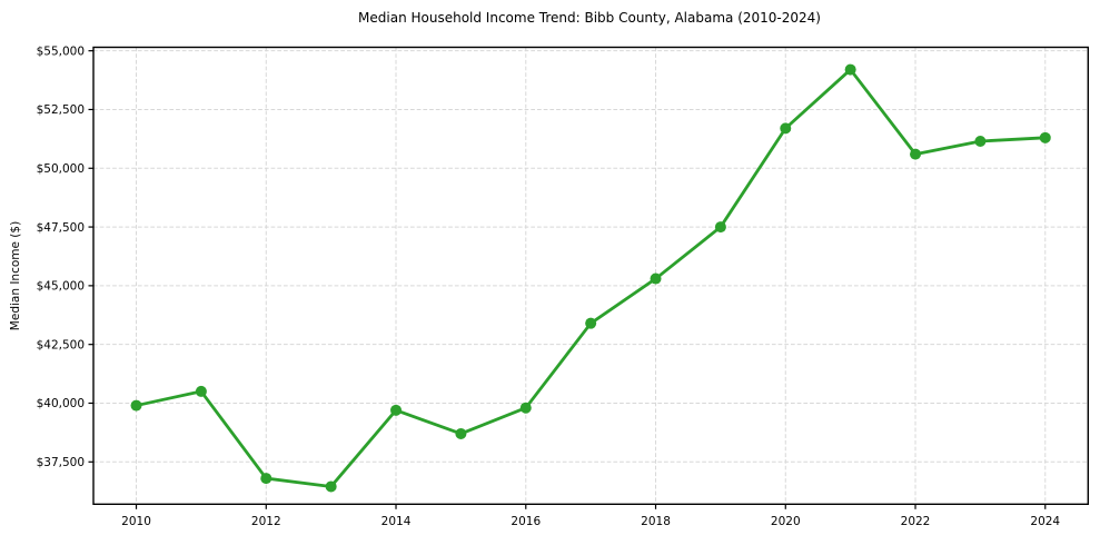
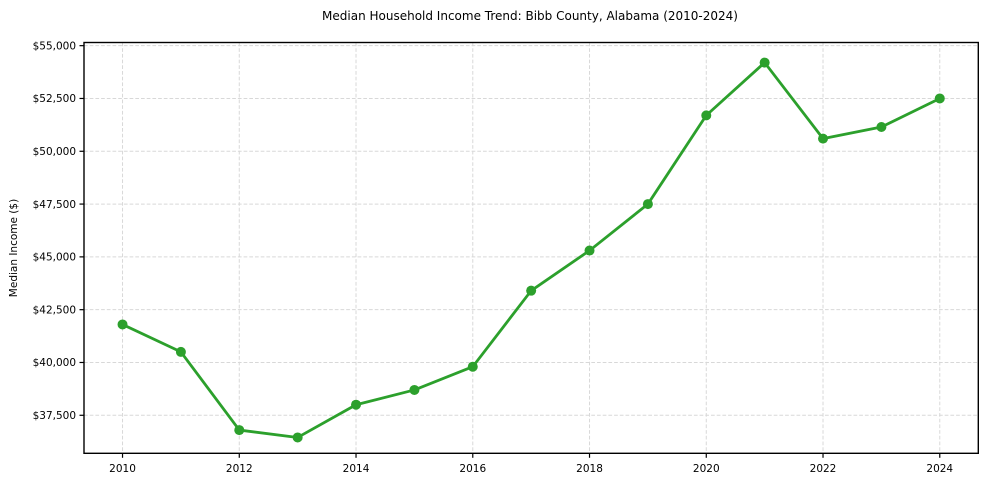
2010: $39900 -> $41800
2014: $39700 -> $38000
2024: $51300 -> $52500
